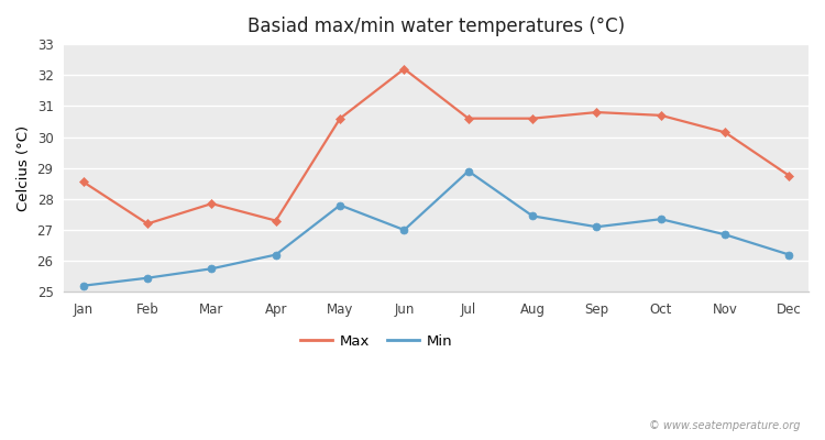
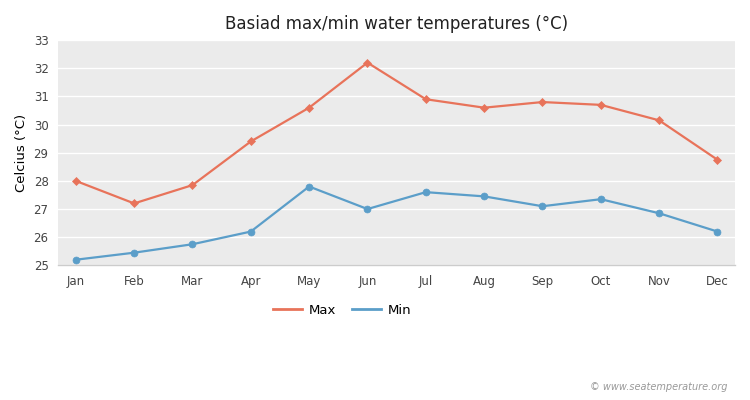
Max/Jan: 28.55 -> 28.00
Max/Apr: 27.30 -> 29.40
Max/Jul: 30.60 -> 30.90
Min/Jul: 28.90 -> 27.60
